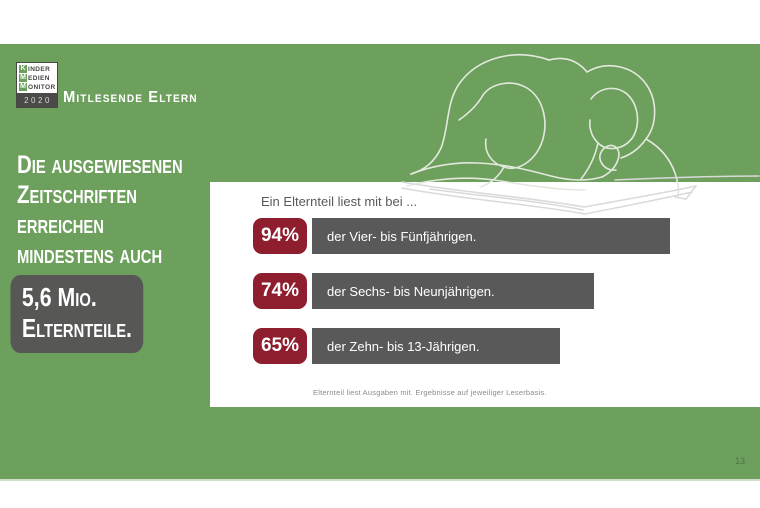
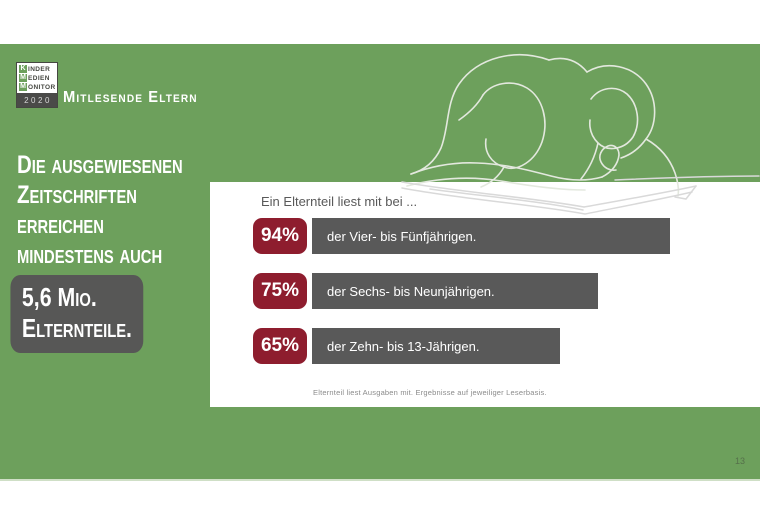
der Sechs- bis Neunjährigen.: 74% -> 75%
